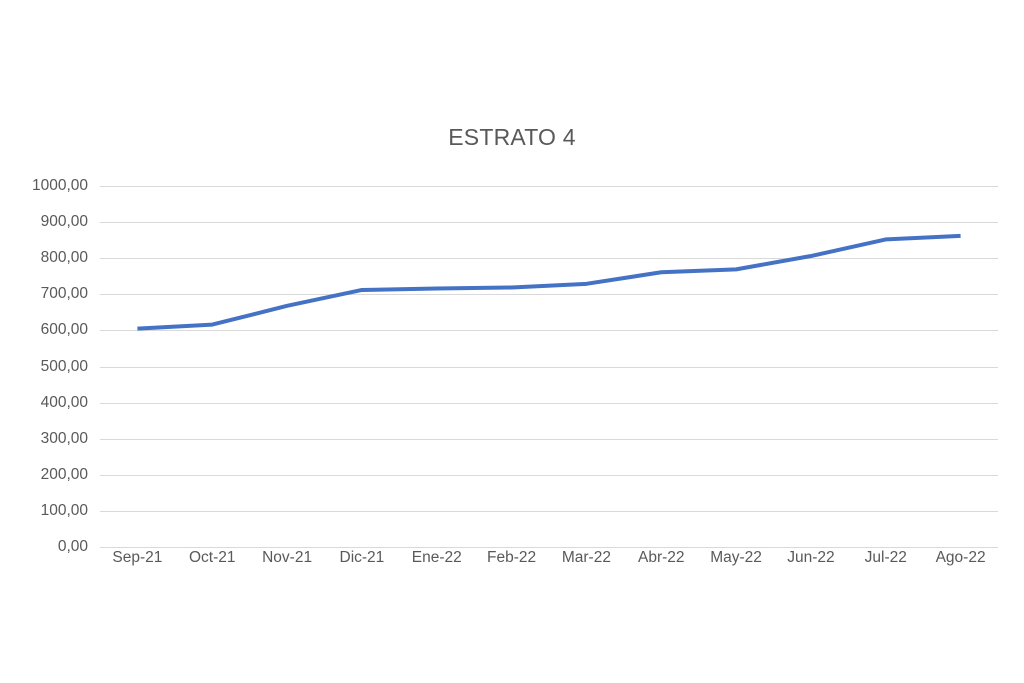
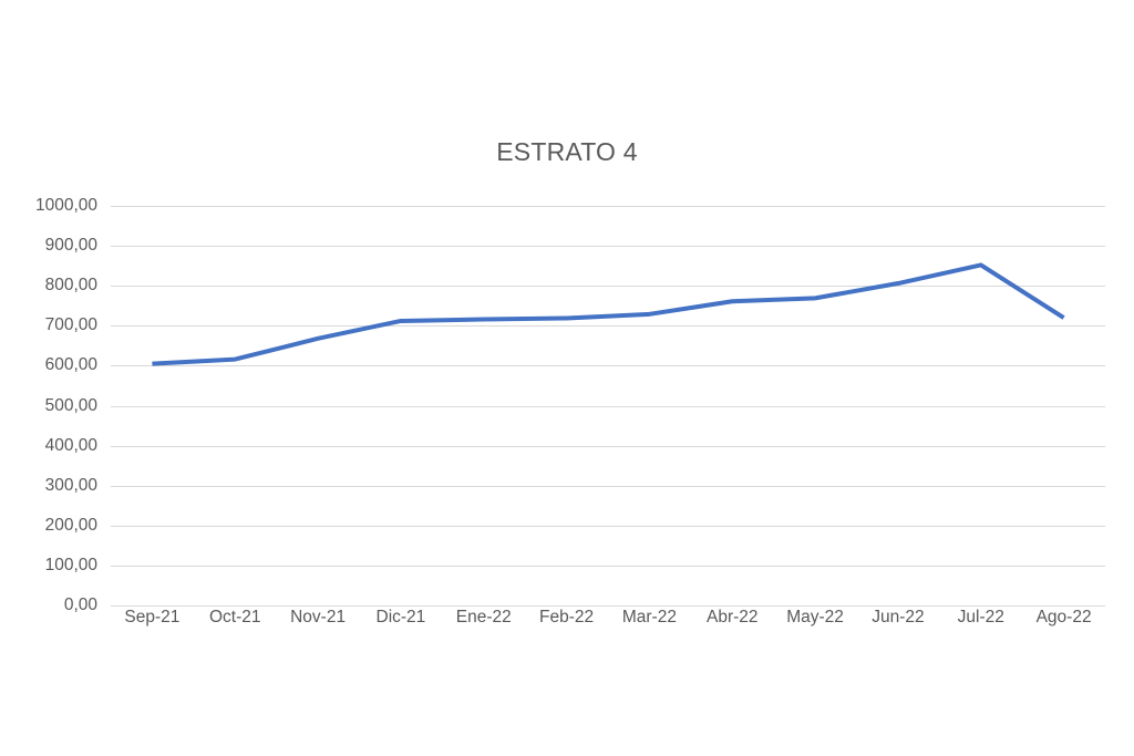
Ago-22: 860 -> 720
